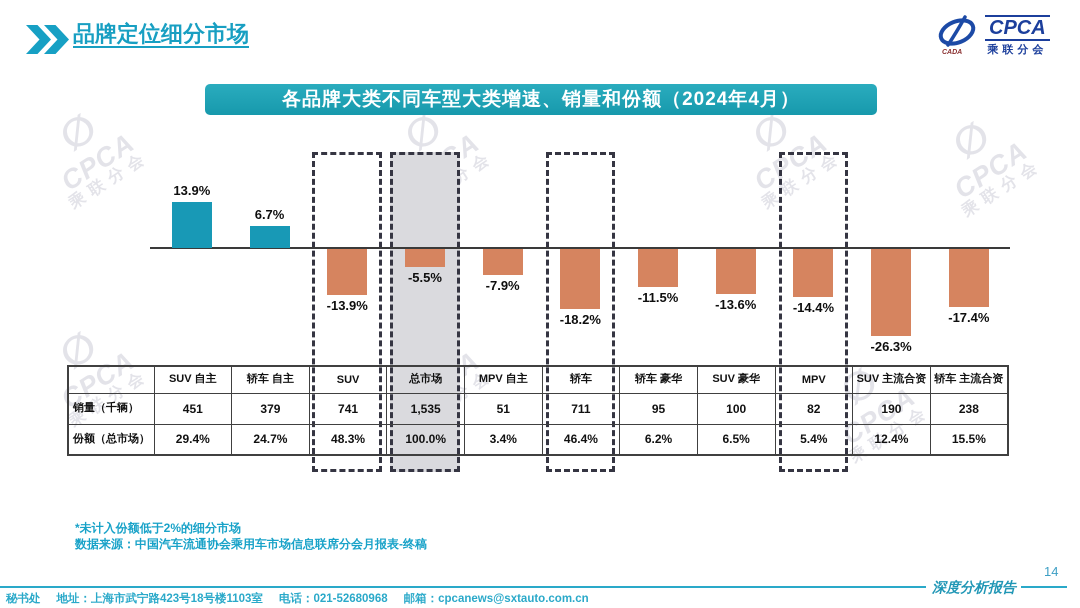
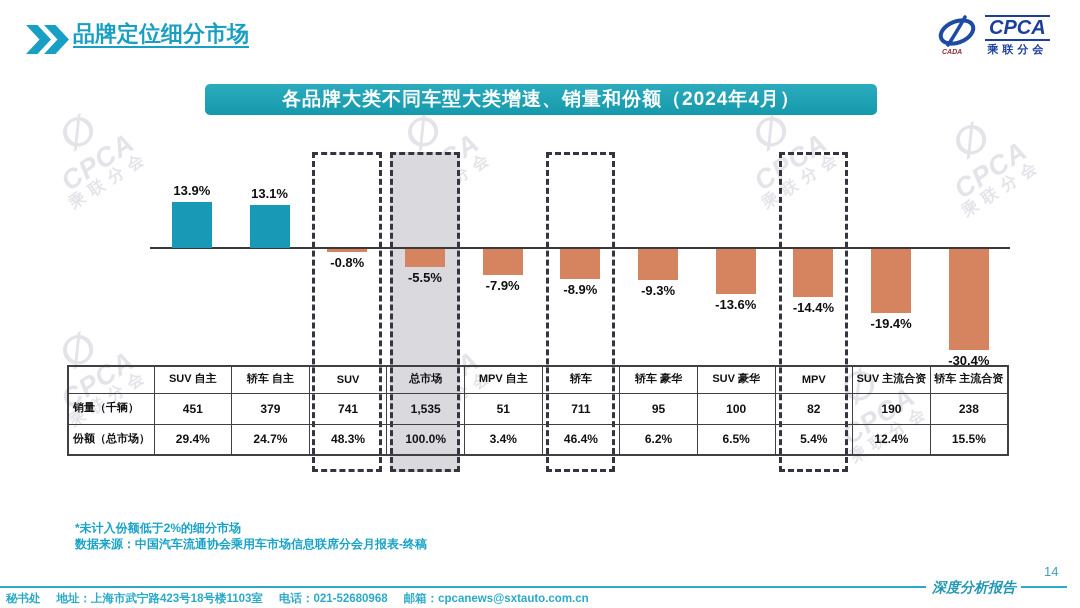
轿车 自主: 6.7% -> 13.1%
SUV: -13.9% -> -0.8%
轿车: -18.2% -> -8.9%
轿车 豪华: -11.5% -> -9.3%
SUV 主流合资: -26.3% -> -19.4%
轿车 主流合资: -17.4% -> -30.4%
